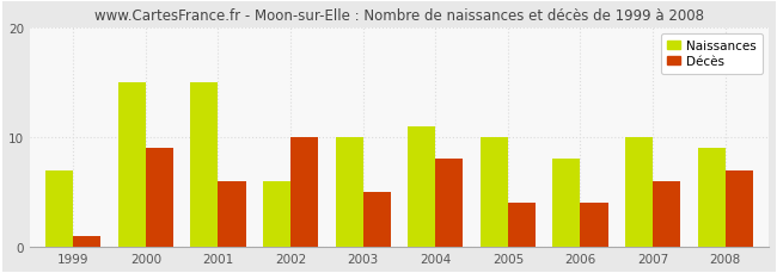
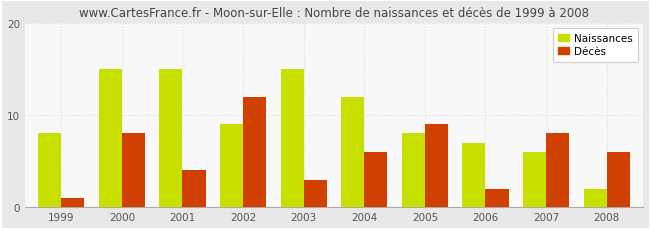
Naissances/1999: 7 -> 8
Décès/2000: 9 -> 8
Décès/2001: 6 -> 4
Naissances/2002: 6 -> 9
Décès/2002: 10 -> 12
Naissances/2003: 10 -> 15
Décès/2003: 5 -> 3
Naissances/2004: 11 -> 12
Décès/2004: 8 -> 6
Naissances/2005: 10 -> 8
Décès/2005: 4 -> 9
Naissances/2006: 8 -> 7
Décès/2006: 4 -> 2
Naissances/2007: 10 -> 6
Décès/2007: 6 -> 8
Naissances/2008: 9 -> 2
Décès/2008: 7 -> 6
